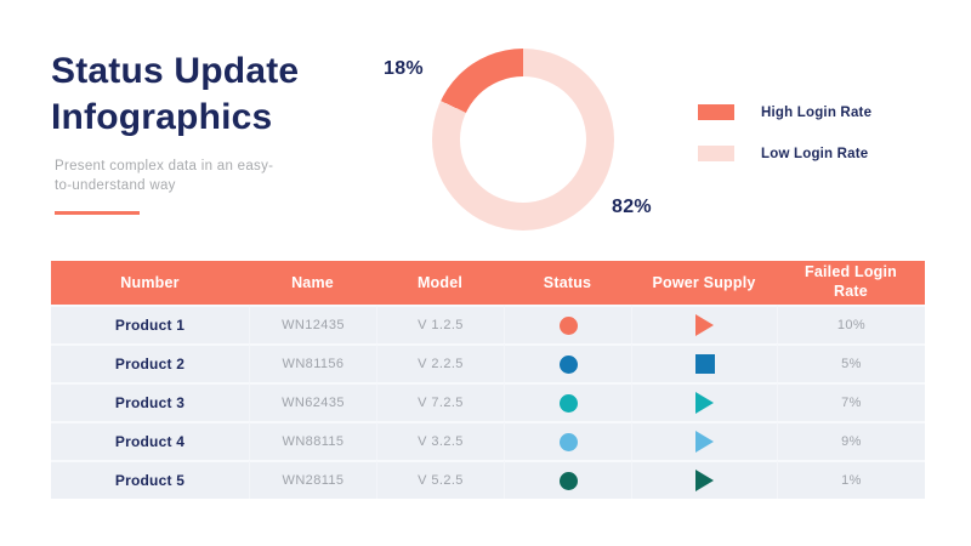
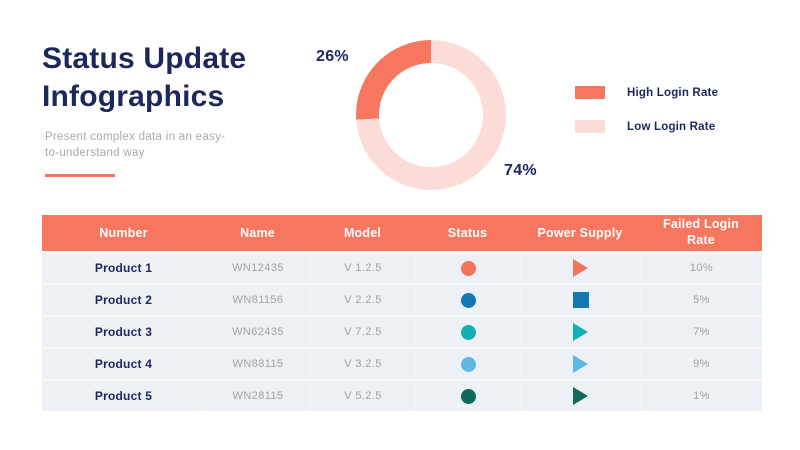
High Login Rate: 18% -> 26%
Low Login Rate: 82% -> 74%
